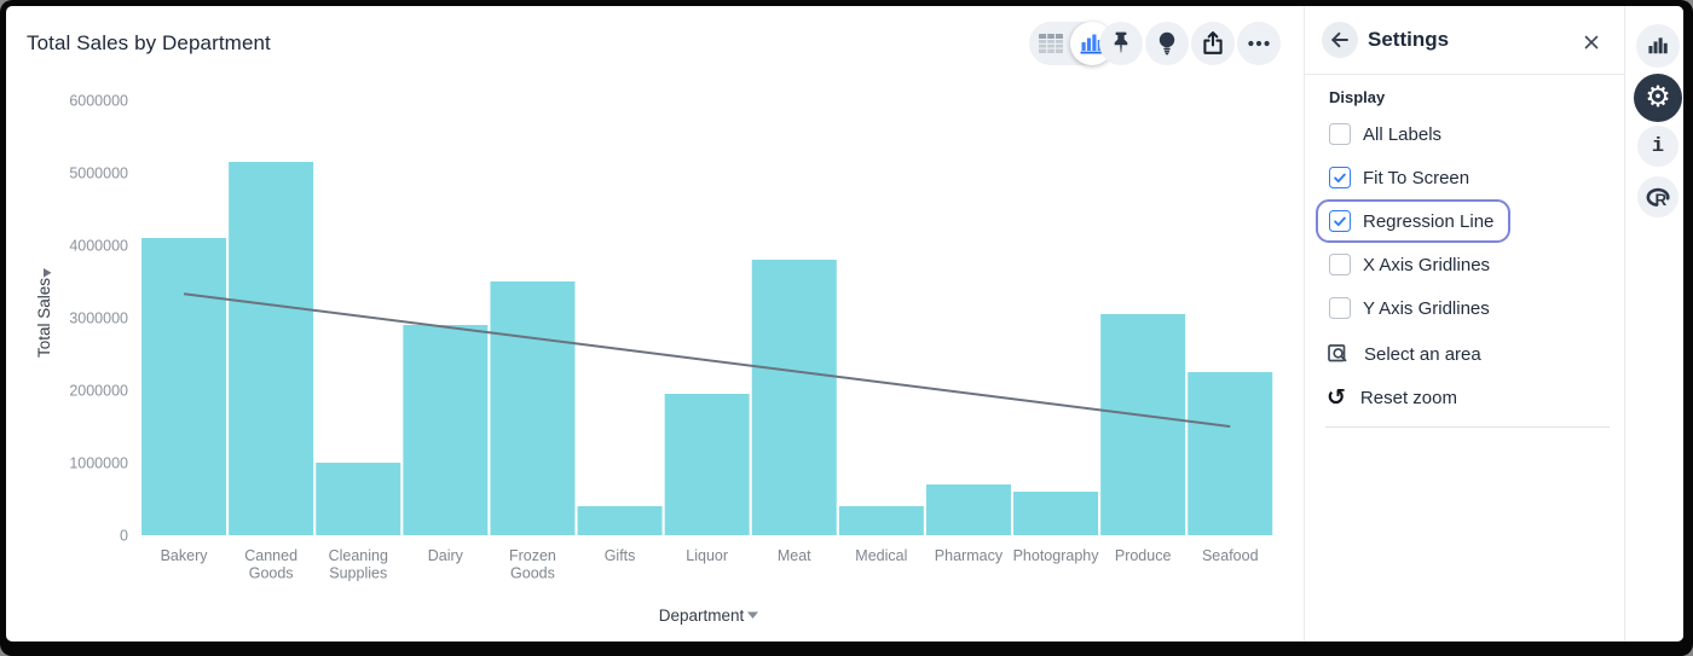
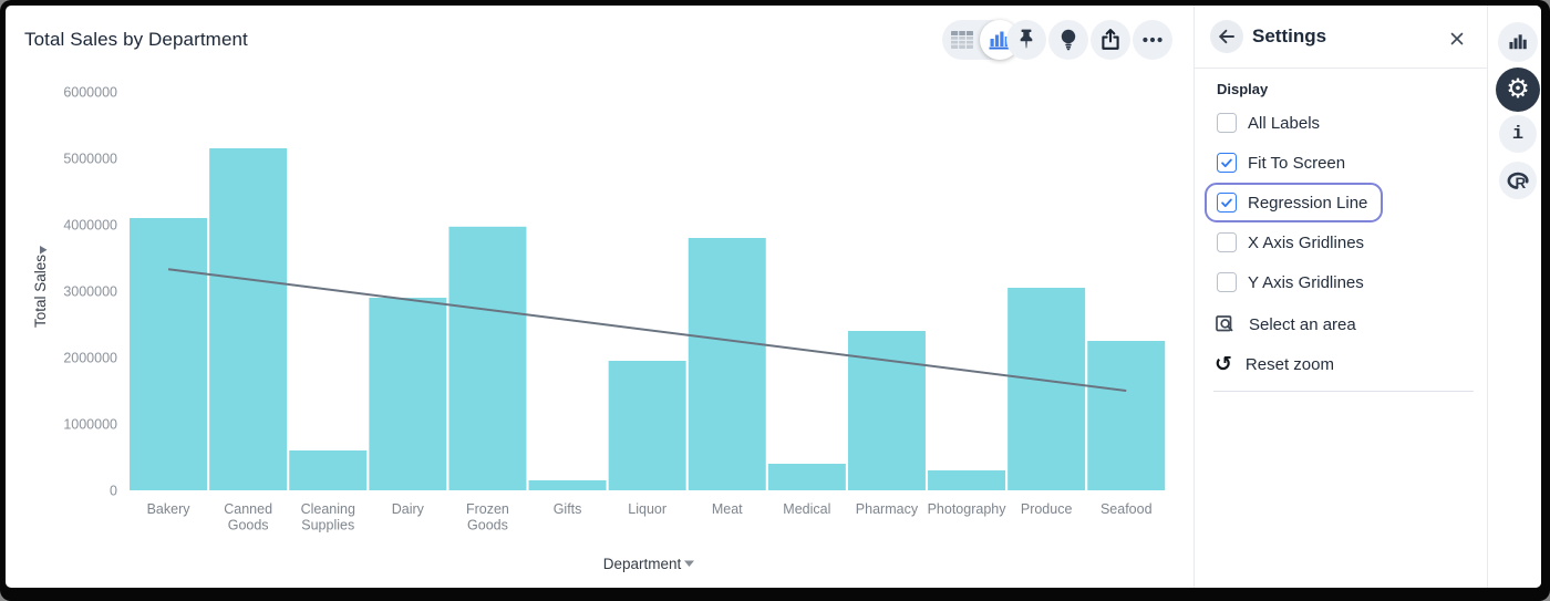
Cleaning Supplies: 1000000 -> 600000
Frozen Goods: 3500000 -> 4000000
Gifts: 400000 -> 200000
Pharmacy: 700000 -> 2400000
Photography: 600000 -> 300000
